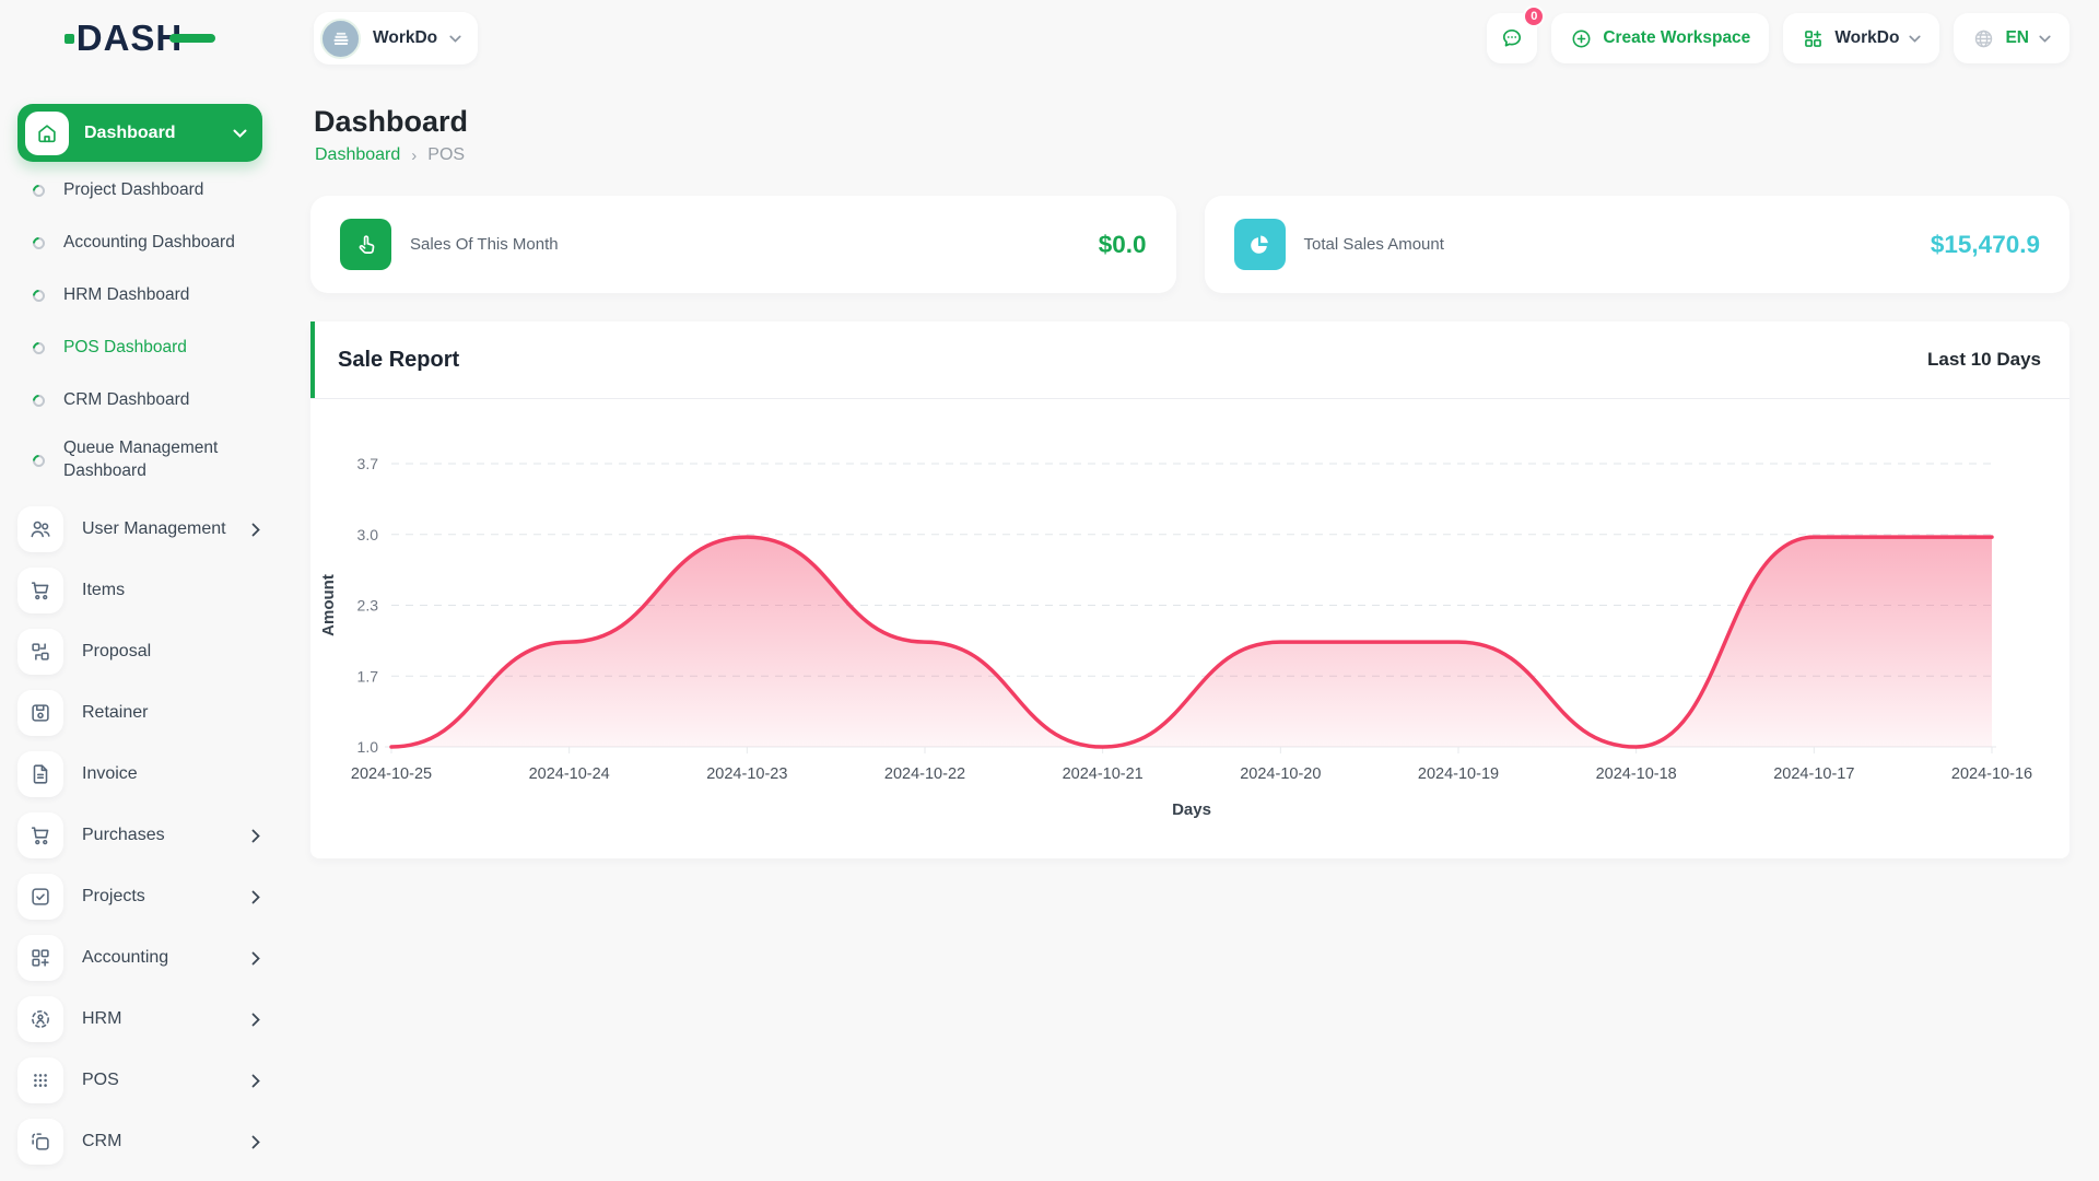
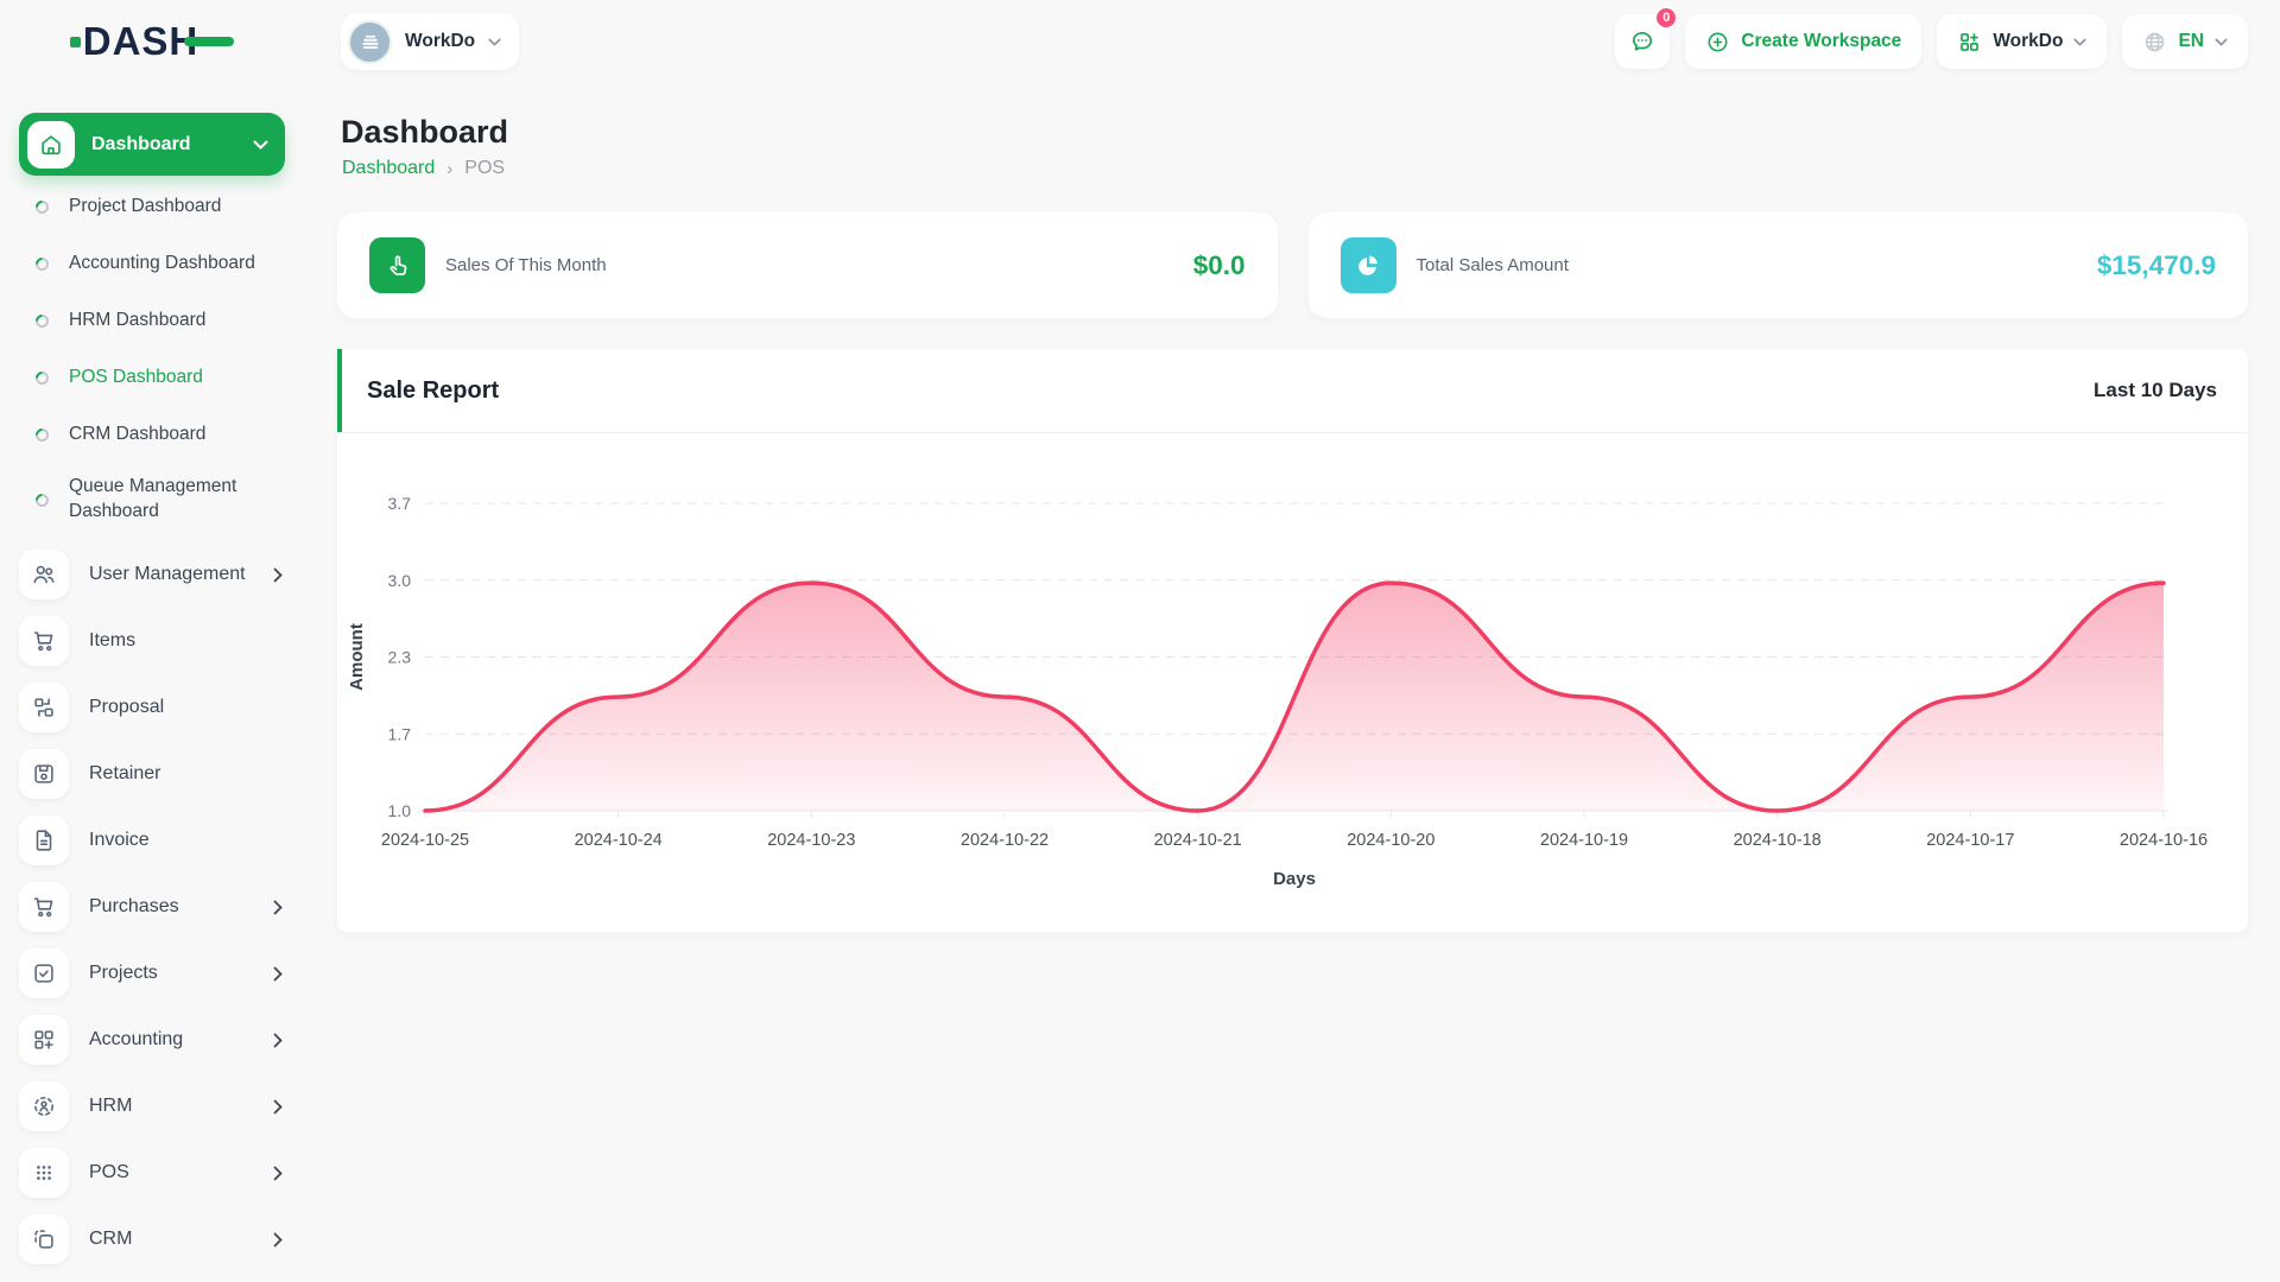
2024-10-20: 2 -> 3
2024-10-17: 3 -> 2
